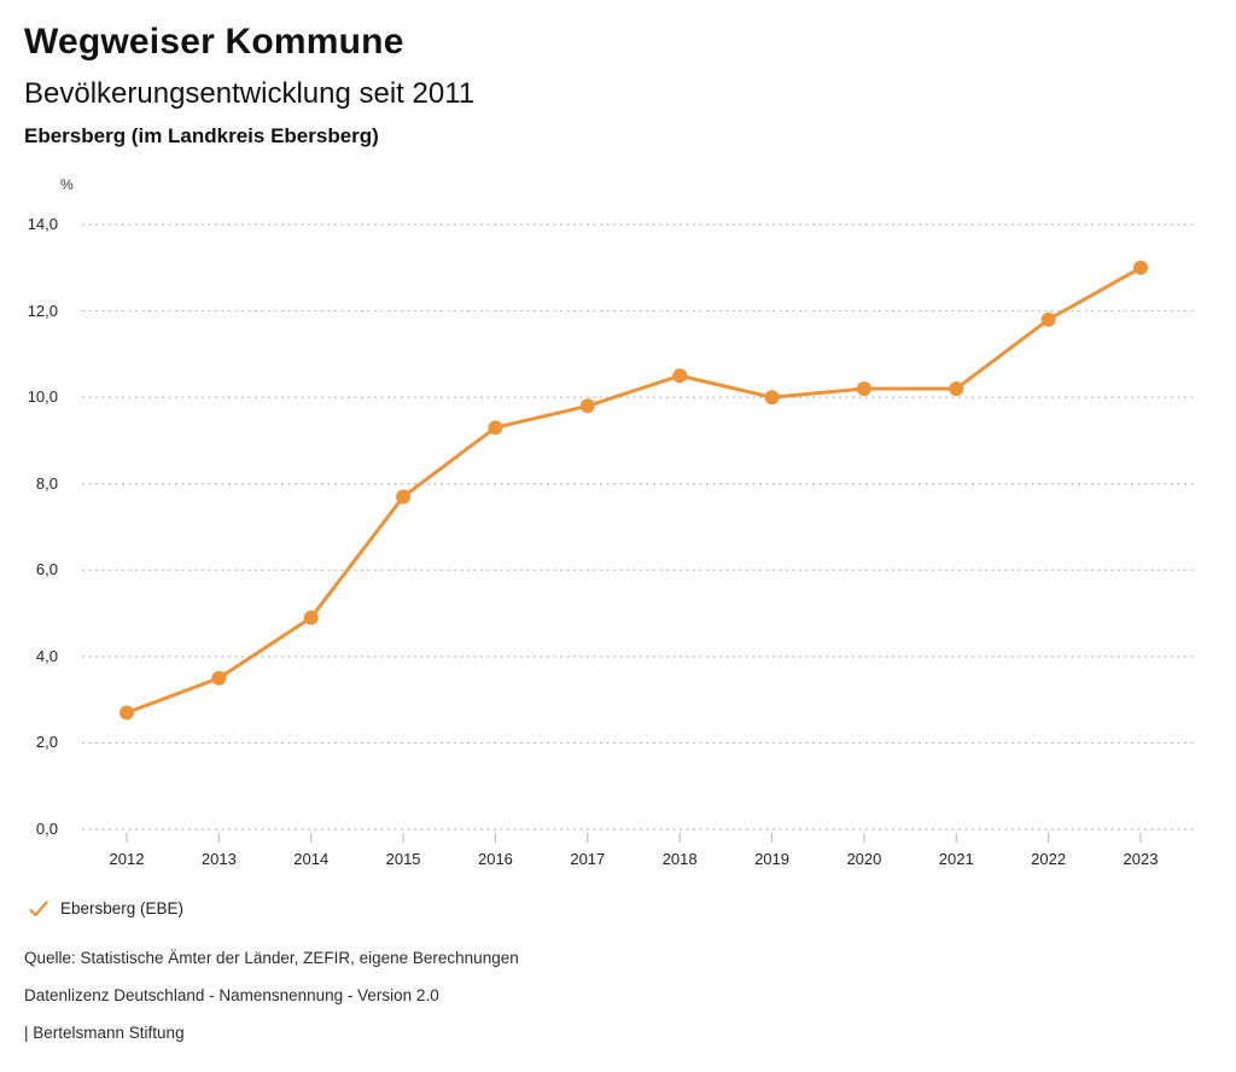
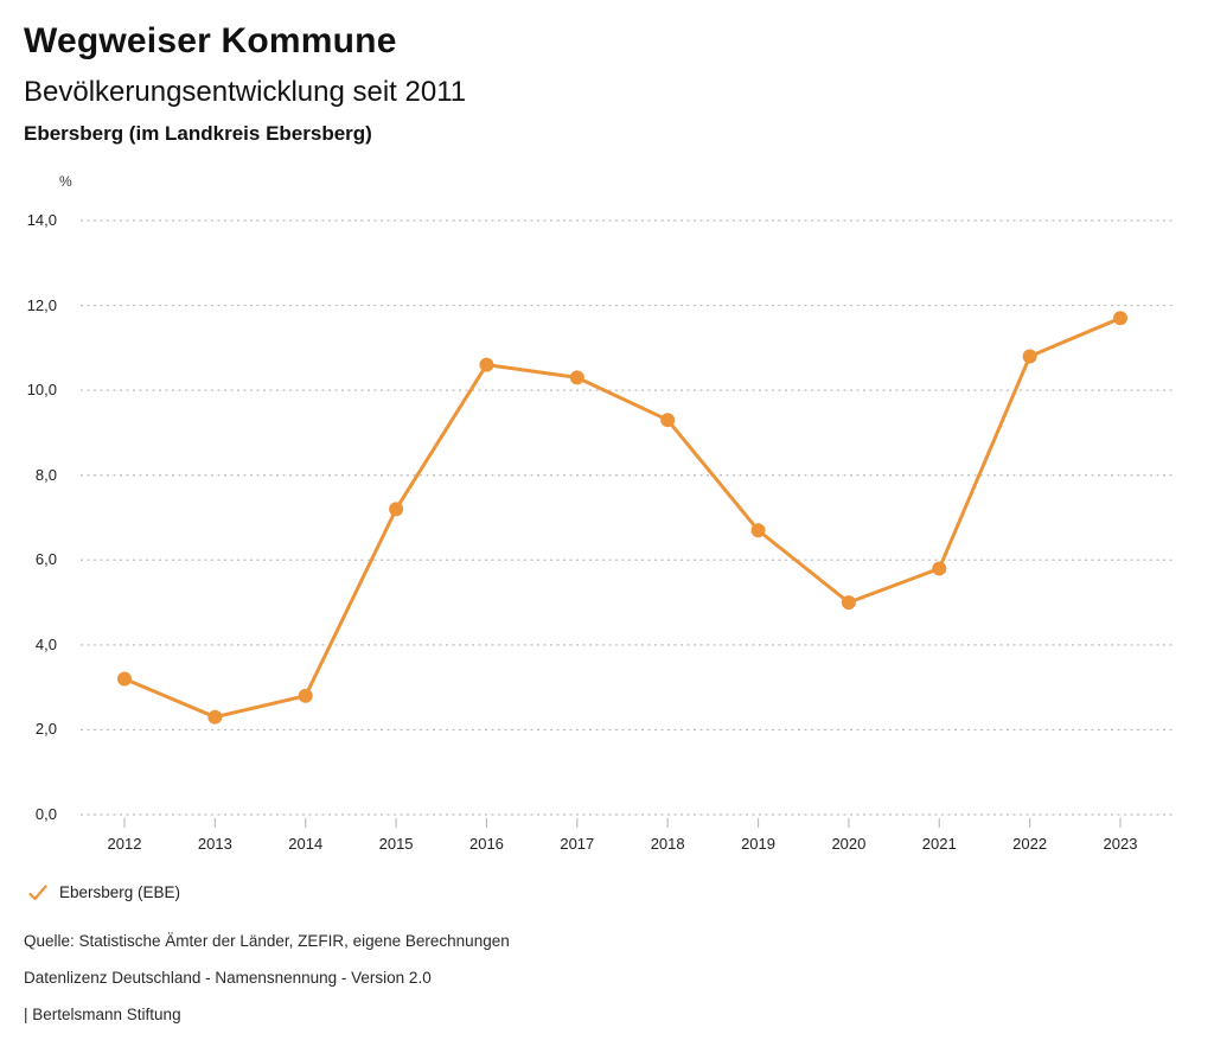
2012: 2,7 -> 3,2
2013: 3,5 -> 2,3
2014: 4,9 -> 2,8
2015: 7,7 -> 7,2
2016: 9,3 -> 10,6
2017: 9,8 -> 10,3
2018: 10,5 -> 9,3
2019: 10,0 -> 6,7
2020: 10,2 -> 5,0
2021: 10,2 -> 5,8
2022: 11,8 -> 10,8
2023: 13,0 -> 11,7
